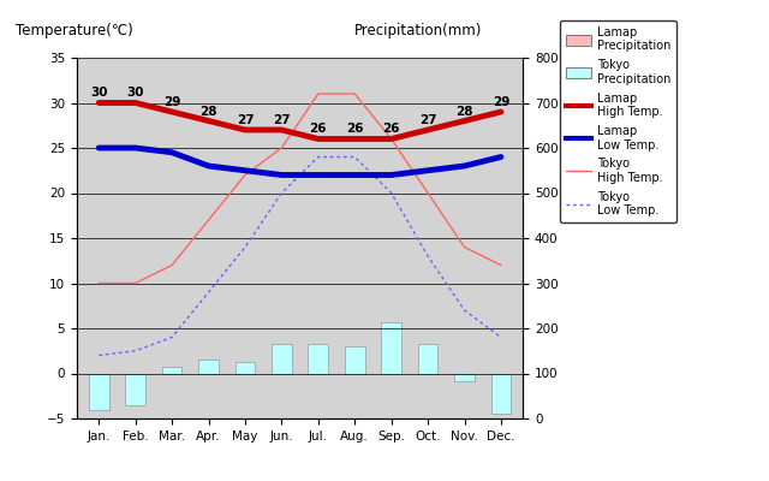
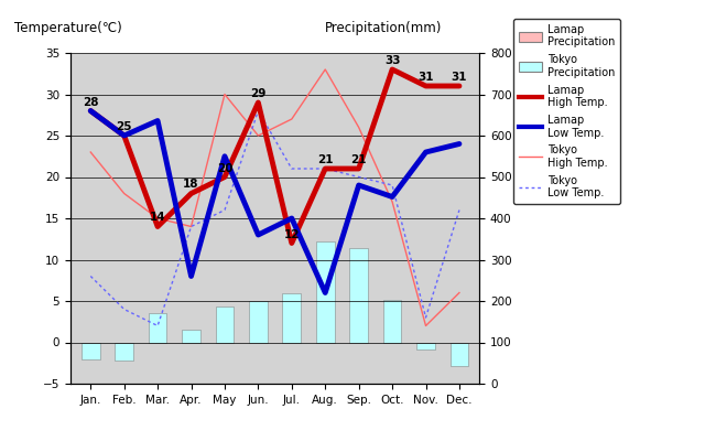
Lamap High Temp./Jan.: 30 -> 28
Lamap Low Temp./Jan.: 25.0 -> 28.0
Tokyo High Temp./Jan.: 10 -> 23
Tokyo Low Temp./Jan.: 2.0 -> 8.0
Tokyo Precipitation/Jan.: -4.0 -> -2.0
Lamap High Temp./Feb.: 30 -> 25
Tokyo High Temp./Feb.: 10 -> 18
Tokyo Low Temp./Feb.: 2.5 -> 4.0
Tokyo Precipitation/Feb.: -3.5 -> -2.2
Lamap High Temp./Mar.: 29 -> 14
Lamap Low Temp./Mar.: 24.5 -> 26.8
Tokyo High Temp./Mar.: 12 -> 15
Tokyo Low Temp./Mar.: 4.0 -> 2.0
Tokyo Precipitation/Mar.: 0.8 -> 3.6
Lamap High Temp./Apr.: 28 -> 18
Lamap Low Temp./Apr.: 23.0 -> 8.0
Tokyo High Temp./Apr.: 17 -> 14
Tokyo Low Temp./Apr.: 9.0 -> 14.0
Lamap High Temp./May: 27 -> 20
Tokyo High Temp./May: 22 -> 30
Tokyo Low Temp./May: 14.0 -> 16.0
Tokyo Precipitation/May: 1.3 -> 4.4
Lamap High Temp./Jun.: 27 -> 29
Lamap Low Temp./Jun.: 22.0 -> 13.0
Tokyo Low Temp./Jun.: 20.0 -> 28.0
Tokyo Precipitation/Jun.: 3.3 -> 5.0
Lamap High Temp./Jul.: 26 -> 12
Lamap Low Temp./Jul.: 22.0 -> 15.0
Tokyo High Temp./Jul.: 31 -> 27
Tokyo Low Temp./Jul.: 24.0 -> 21.0
Tokyo Precipitation/Jul.: 3.3 -> 6.0
Lamap High Temp./Aug.: 26 -> 21
Lamap Low Temp./Aug.: 22.0 -> 6.0
Tokyo High Temp./Aug.: 31 -> 33
Tokyo Low Temp./Aug.: 24.0 -> 21.0
Tokyo Precipitation/Aug.: 3.0 -> 12.2
Lamap High Temp./Sep.: 26 -> 21
Lamap Low Temp./Sep.: 22.0 -> 19.0
Tokyo Precipitation/Sep.: 5.7 -> 11.4
Lamap High Temp./Oct.: 27 -> 33
Lamap Low Temp./Oct.: 22.5 -> 17.6
Tokyo High Temp./Oct.: 20 -> 17
Tokyo Low Temp./Oct.: 13.0 -> 19.0
Tokyo Precipitation/Oct.: 3.3 -> 5.2
Lamap High Temp./Nov.: 28 -> 31
Tokyo High Temp./Nov.: 14 -> 2
Tokyo Low Temp./Nov.: 7.0 -> 3.0
Lamap High Temp./Dec.: 29 -> 31
Tokyo High Temp./Dec.: 12 -> 6
Tokyo Low Temp./Dec.: 4.0 -> 16.0
Tokyo Precipitation/Dec.: -4.5 -> -2.8
